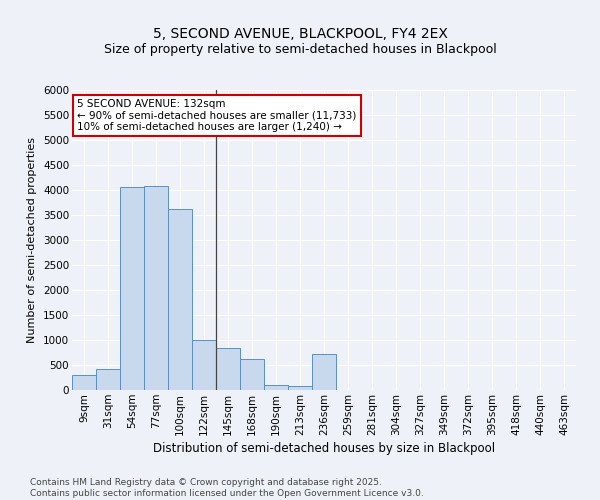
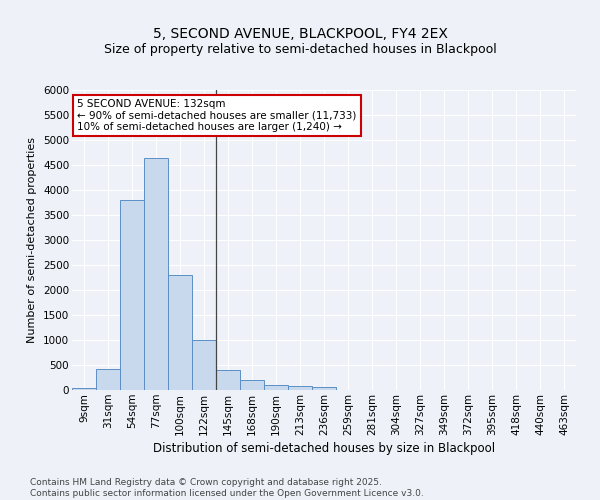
9sqm: 300 -> 50
54sqm: 4060 -> 3800
77sqm: 4080 -> 4650
100sqm: 3620 -> 2300
145sqm: 840 -> 400
168sqm: 620 -> 210
236sqm: 720 -> 60
